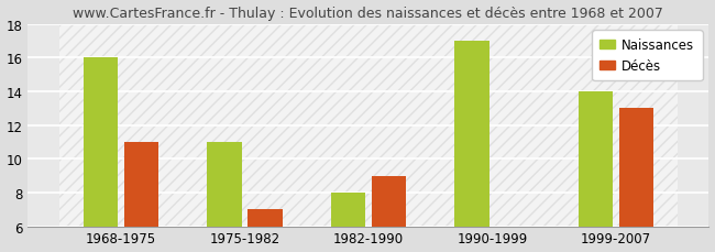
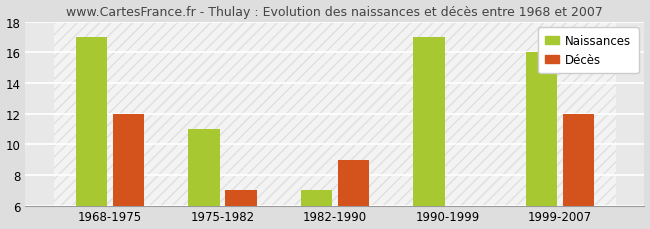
Naissances/1968-1975: 16 -> 17
Décès/1968-1975: 11 -> 12
Naissances/1982-1990: 8 -> 7
Naissances/1999-2007: 14 -> 16
Décès/1999-2007: 13 -> 12
